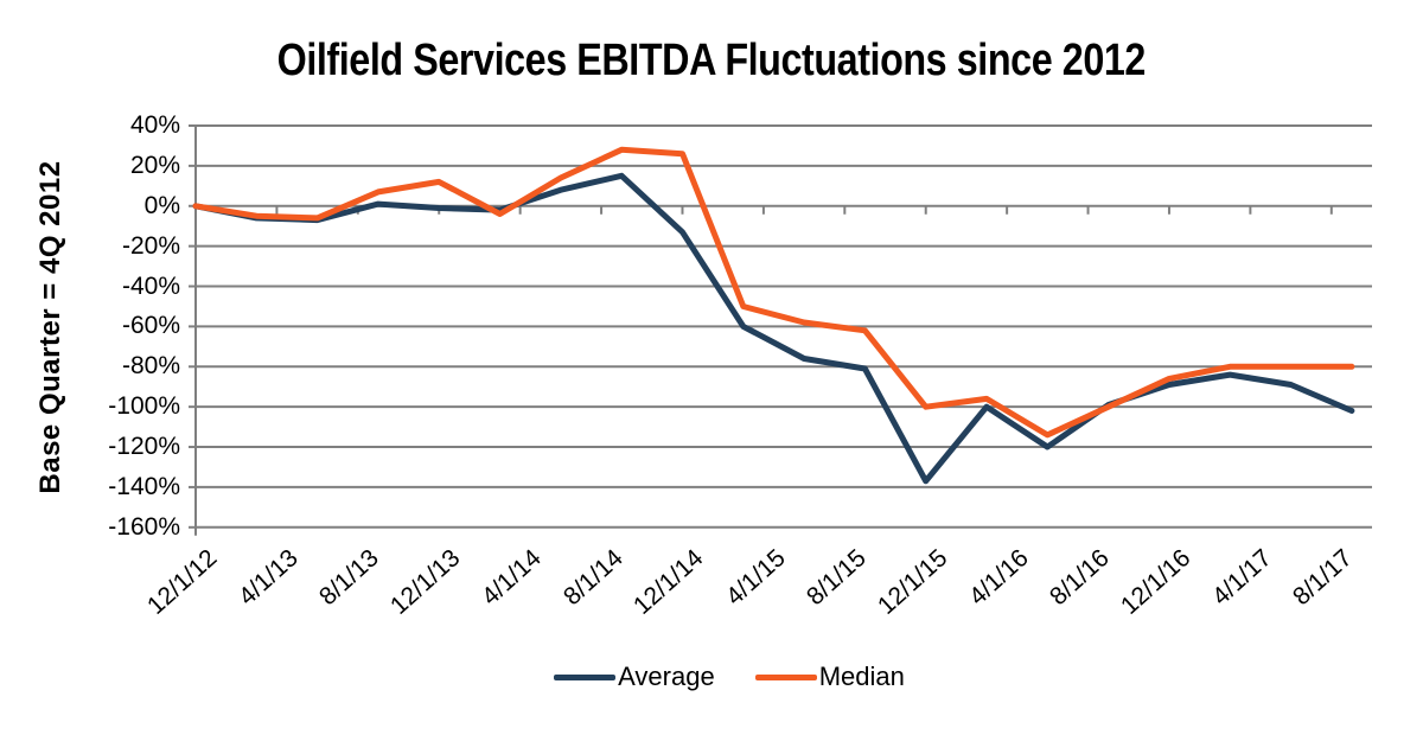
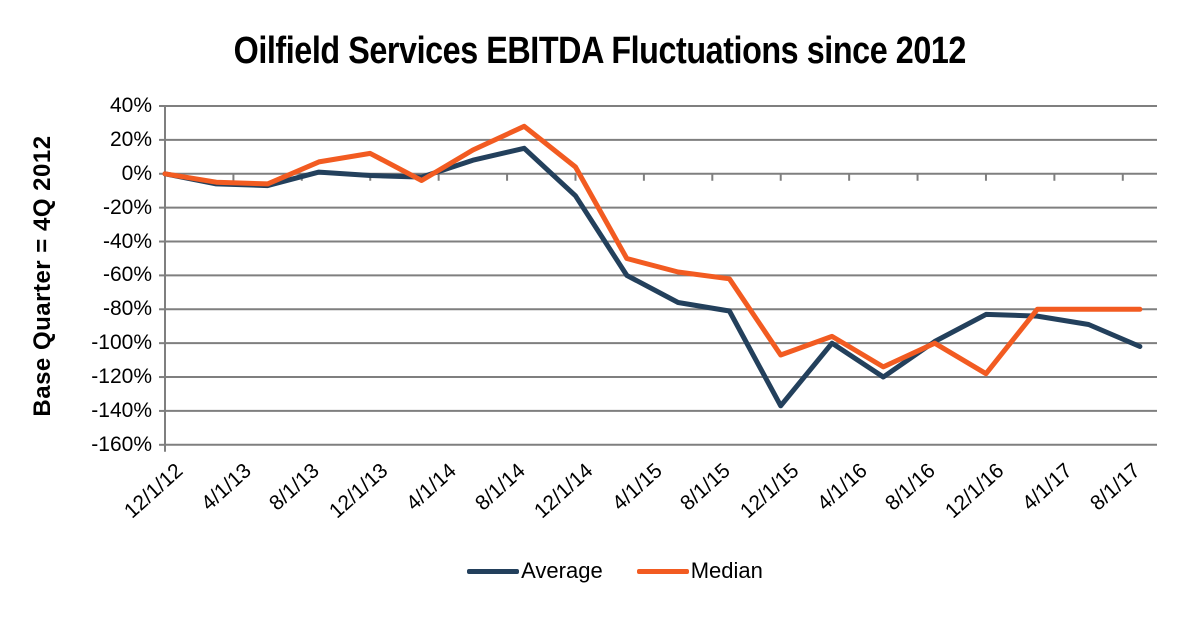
Median/12/1/14: 26% -> 4%
Median/12/1/15: -100% -> -107%
Average/12/1/16: -89% -> -83%
Median/12/1/16: -86% -> -118%
